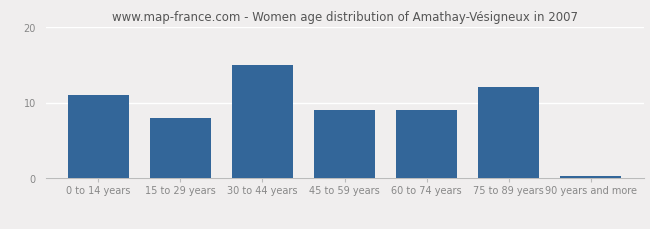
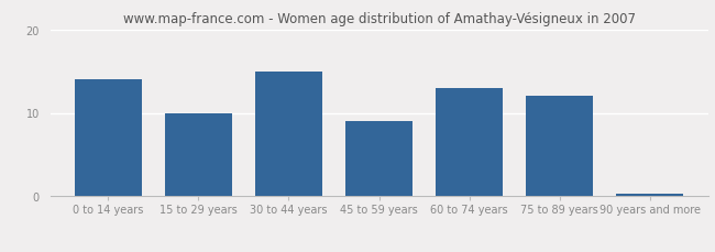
0 to 14 years: 11.0 -> 14.0
15 to 29 years: 8.0 -> 10.0
60 to 74 years: 9.0 -> 13.0
